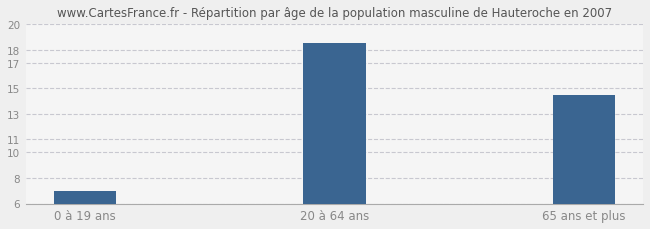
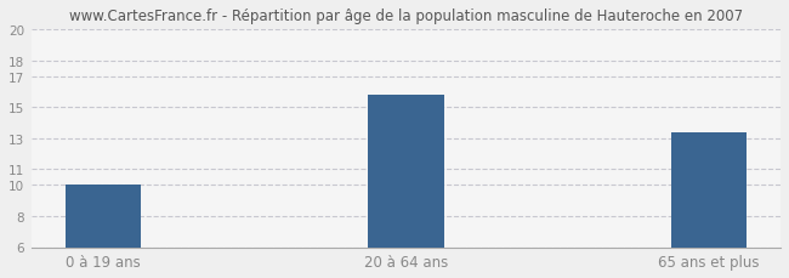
0 à 19 ans: 7.0 -> 10.0
20 à 64 ans: 18.5 -> 15.8
65 ans et plus: 14.5 -> 13.4
